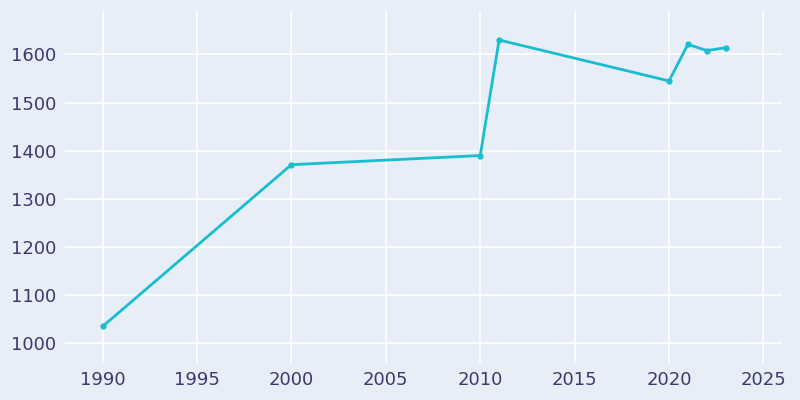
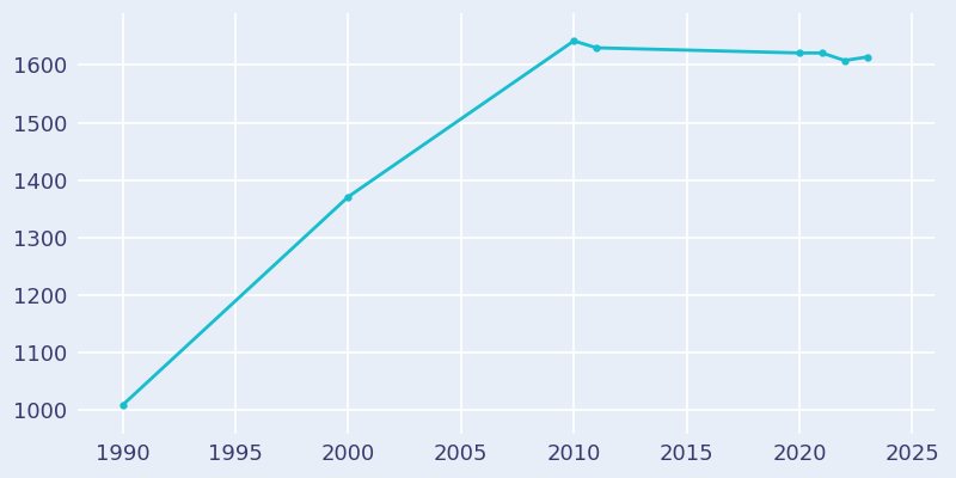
1990: 1035 -> 1009
2010: 1390 -> 1642
2020: 1545 -> 1621
